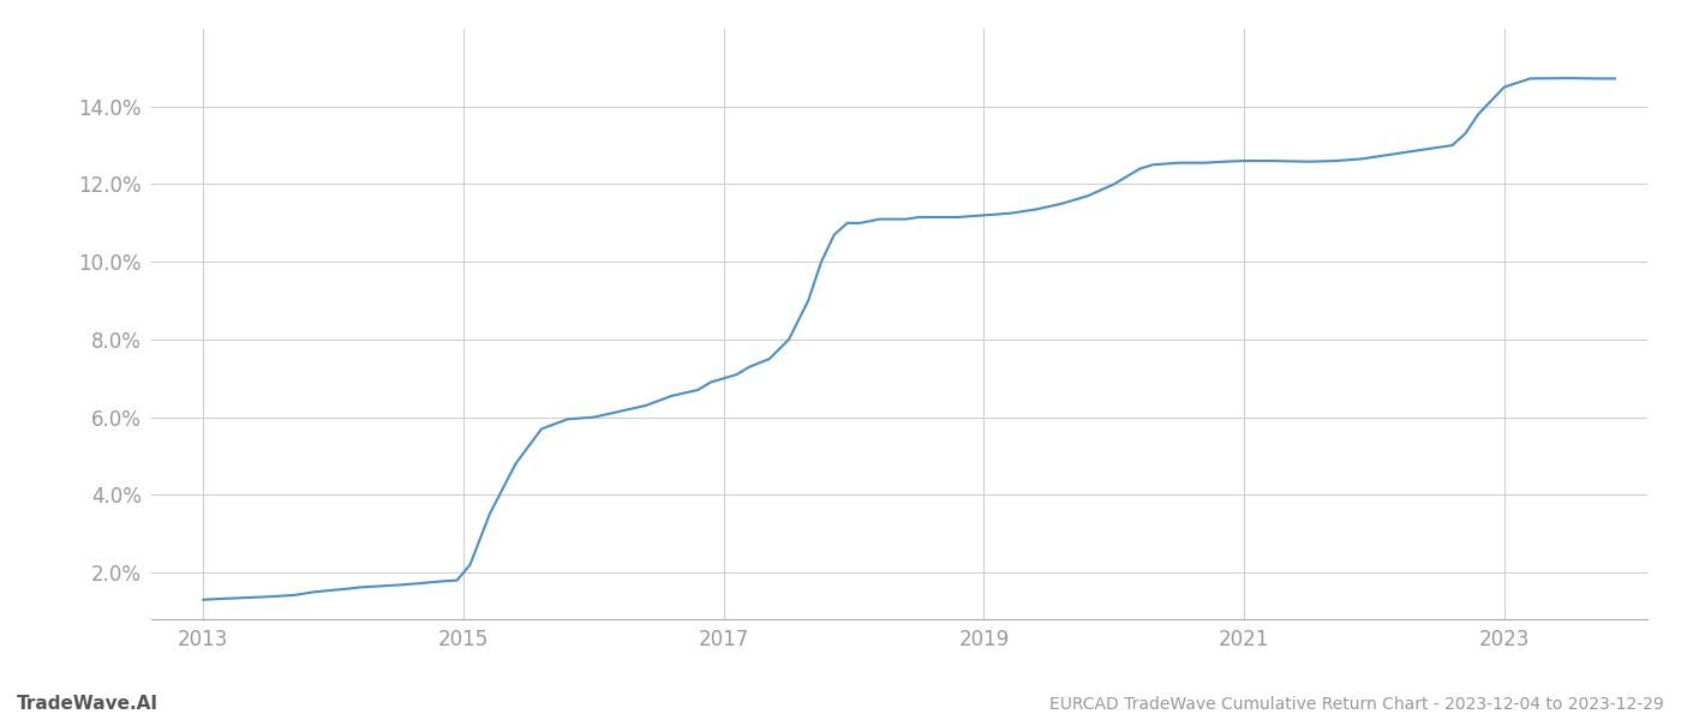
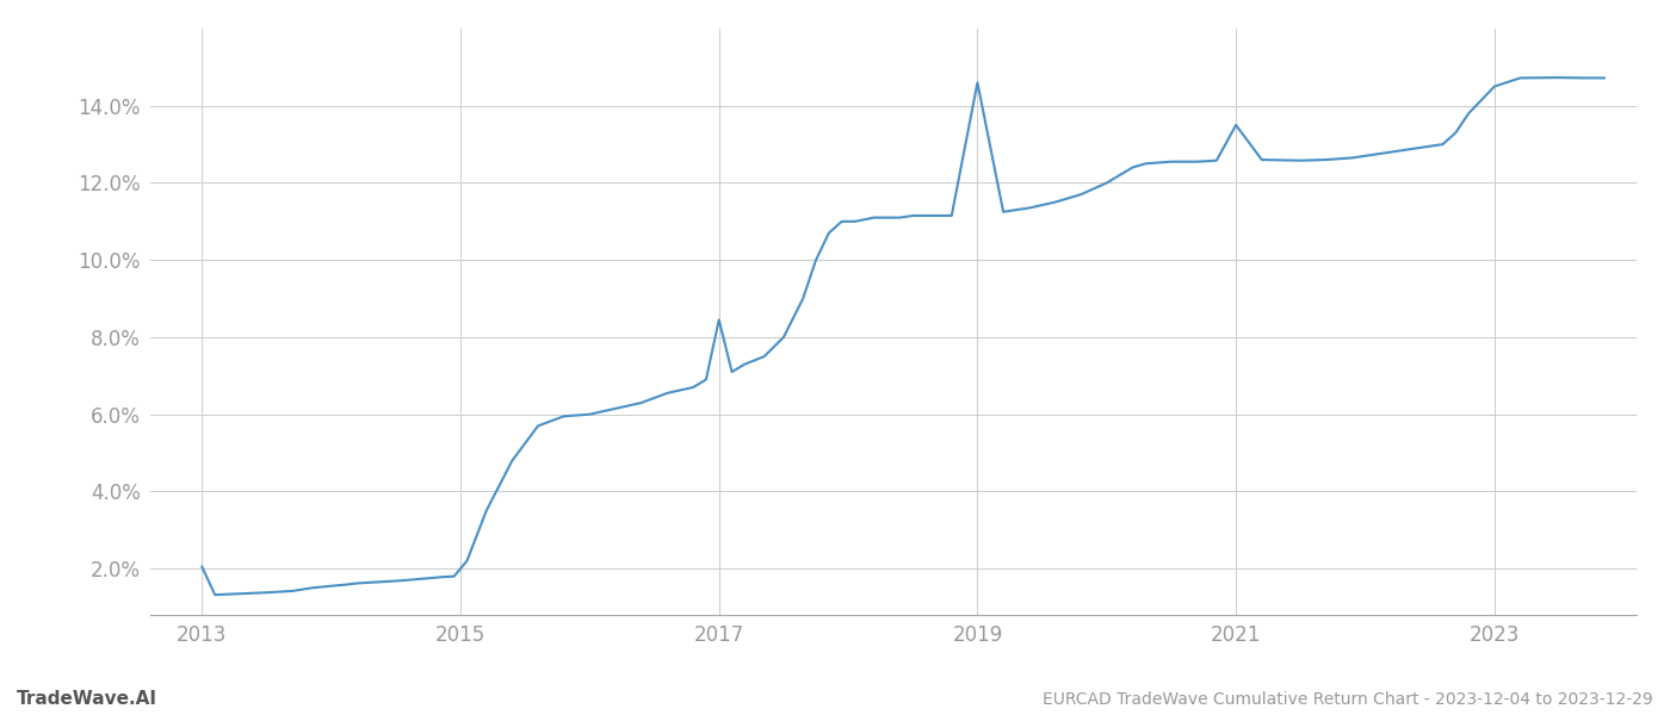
2013: 1.30% -> 2.05%
2017: 7.00% -> 8.45%
2019: 11.20% -> 14.60%
2021: 12.60% -> 13.50%
